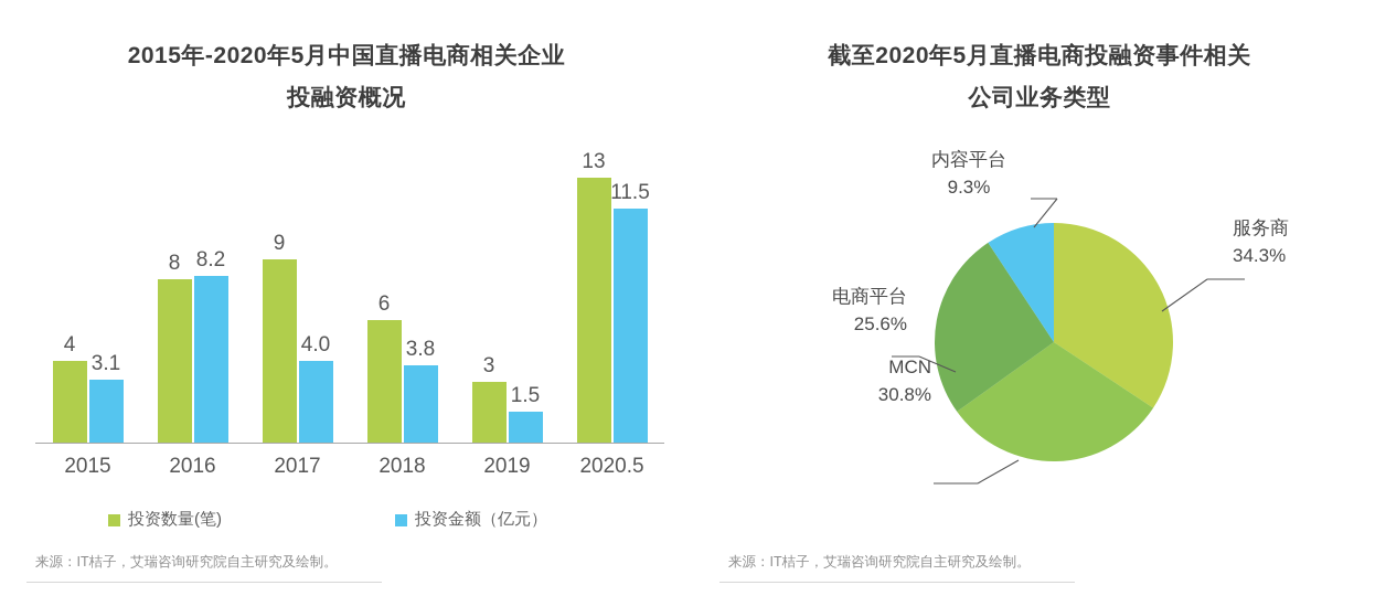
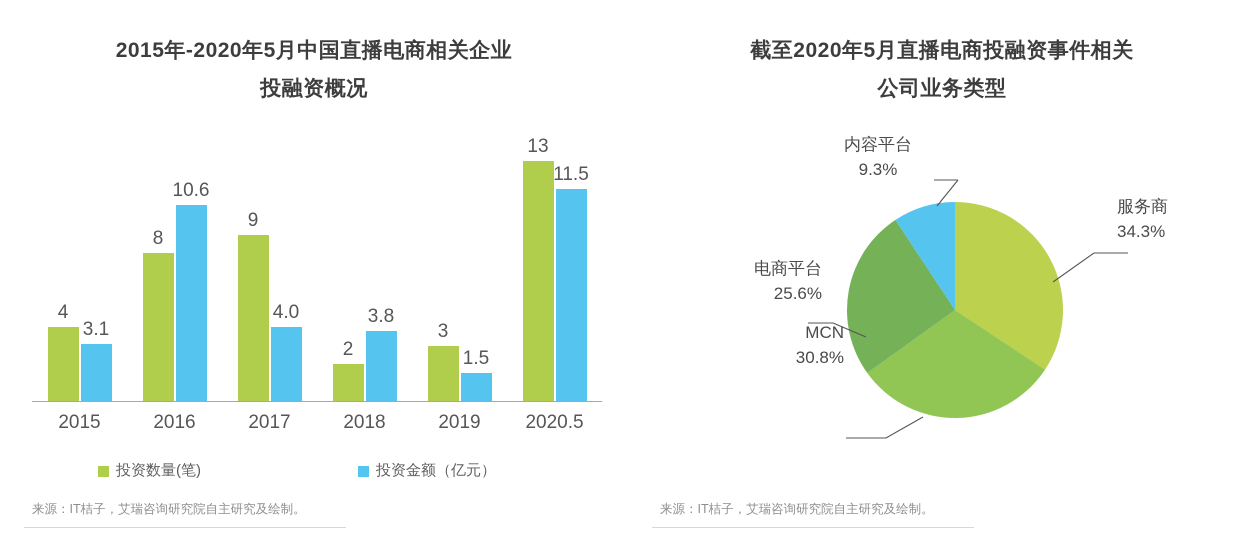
2015年-2020年5月中国直播电商相关企业投融资概况/投资金额（亿元）/2016: 8.2 -> 10.6
2015年-2020年5月中国直播电商相关企业投融资概况/投资数量(笔)/2018: 6 -> 2
